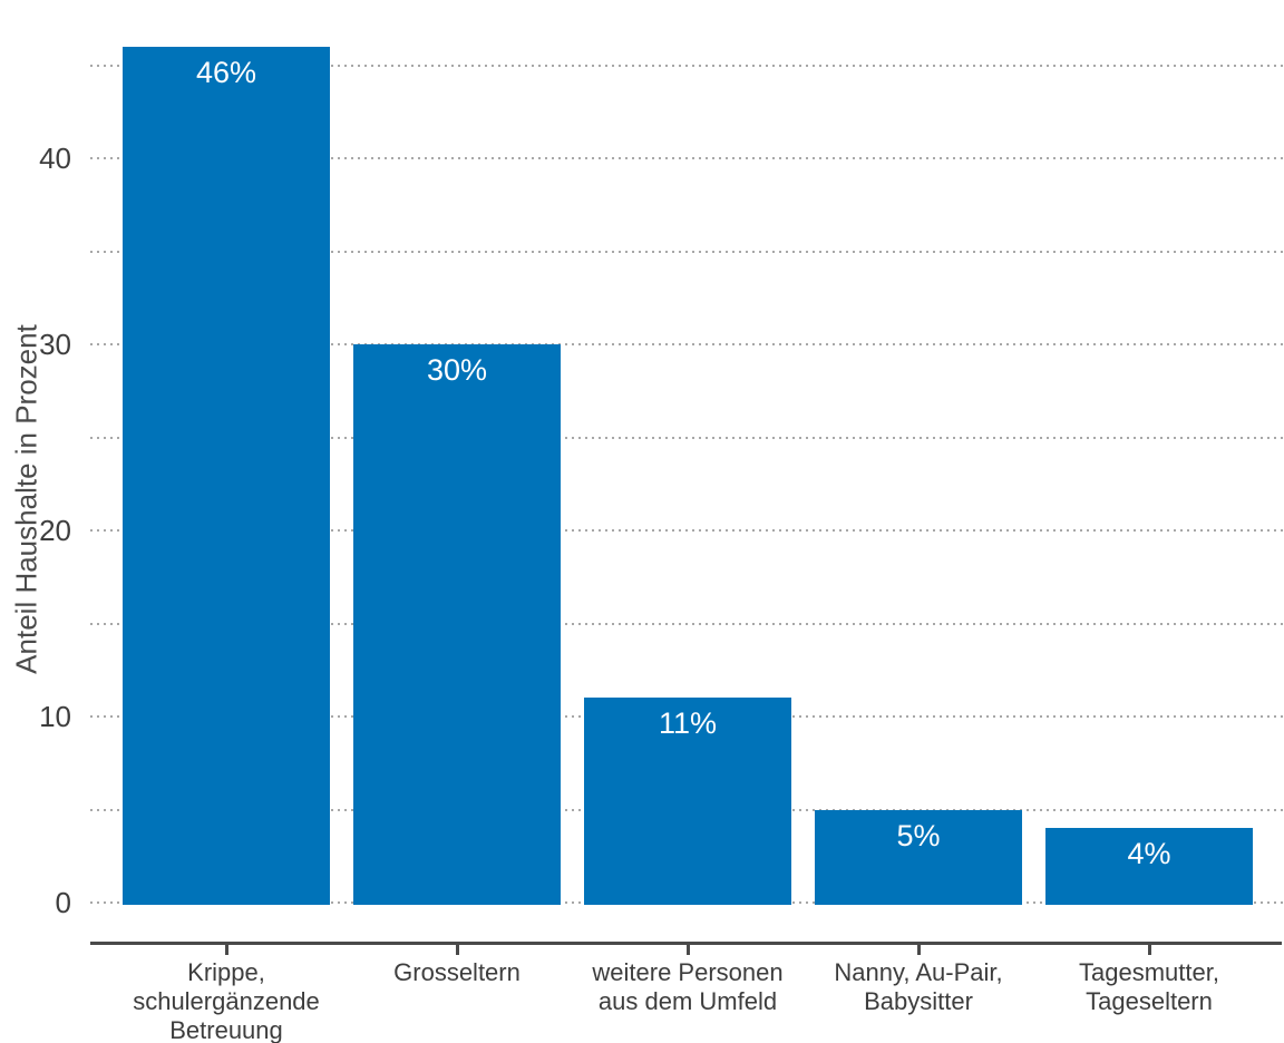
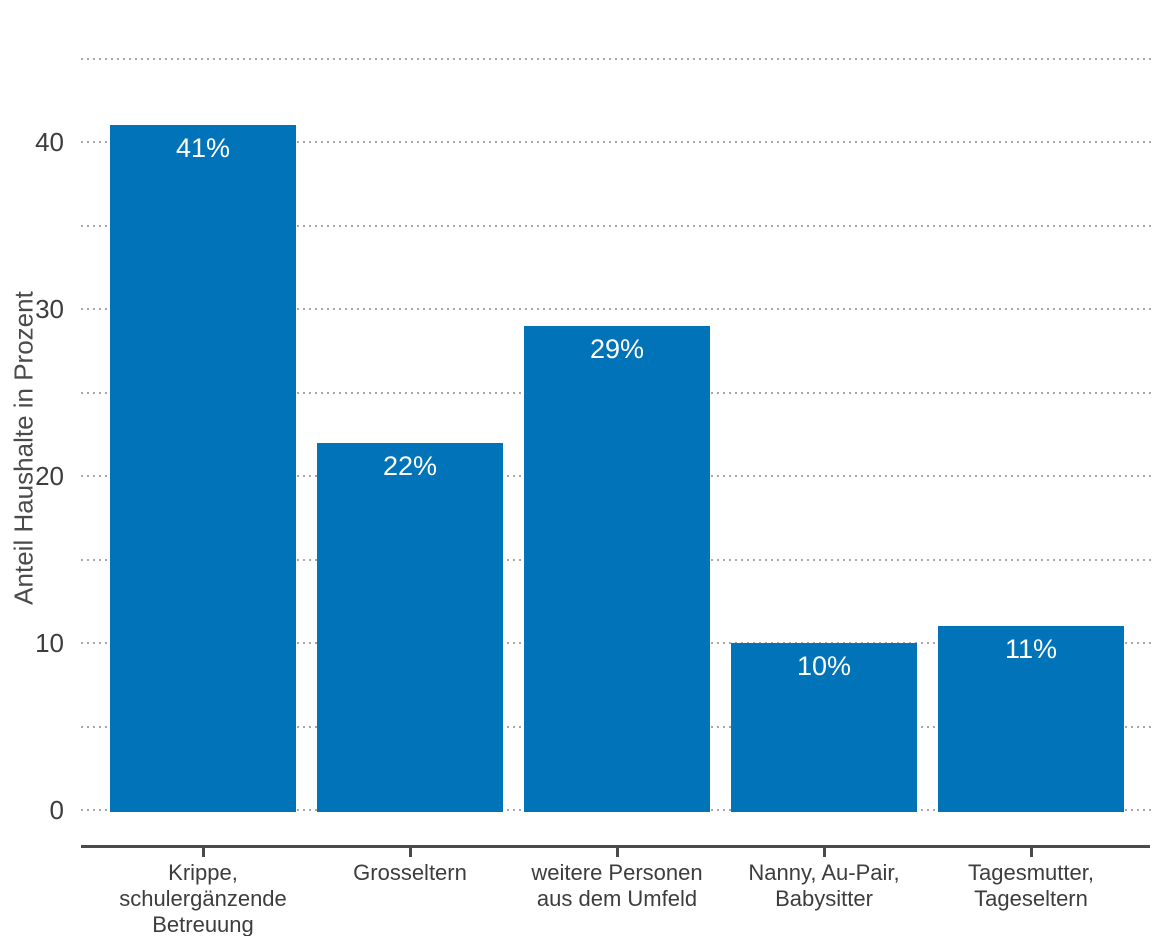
Krippe, schulergänzende Betreuung: 46% -> 41%
Grosseltern: 30% -> 22%
weitere Personen aus dem Umfeld: 11% -> 29%
Nanny, Au-Pair, Babysitter: 5% -> 10%
Tagesmutter, Tageseltern: 4% -> 11%
